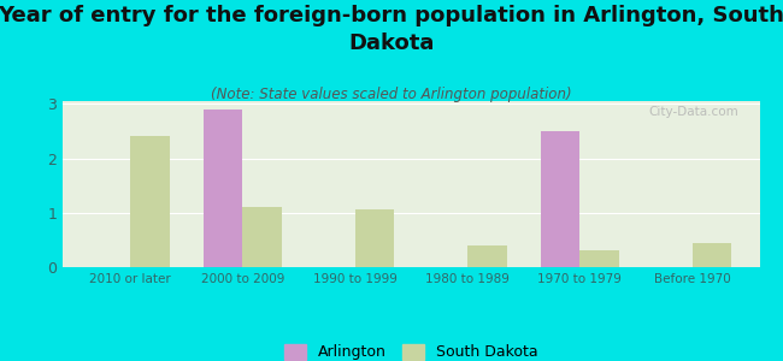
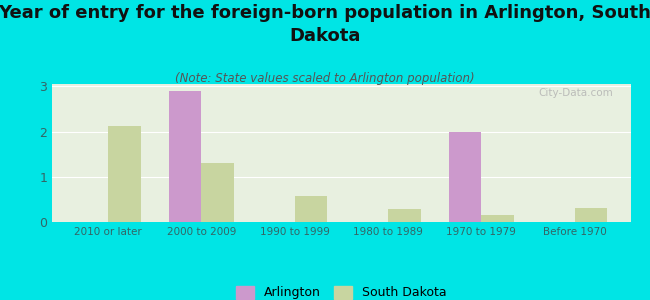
South Dakota/2010 or later: 2.40 -> 2.12
South Dakota/2000 to 2009: 1.10 -> 1.30
South Dakota/1990 to 1999: 1.05 -> 0.58
South Dakota/1980 to 1989: 0.40 -> 0.28
Arlington/1970 to 1979: 2.5 -> 2.0
South Dakota/1970 to 1979: 0.30 -> 0.15
South Dakota/Before 1970: 0.45 -> 0.30
